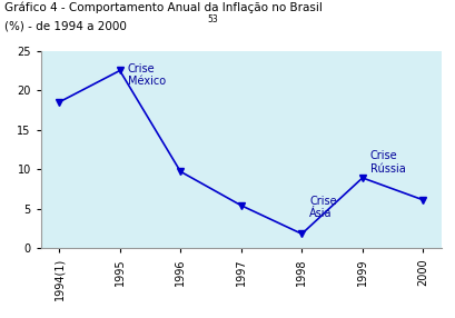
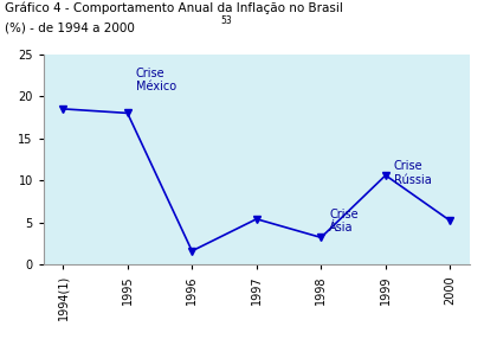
1995: 22.5 -> 18.0
1996: 9.7 -> 1.6
1998: 1.8 -> 3.2
1999: 8.9 -> 10.6
2000: 6.1 -> 5.2
